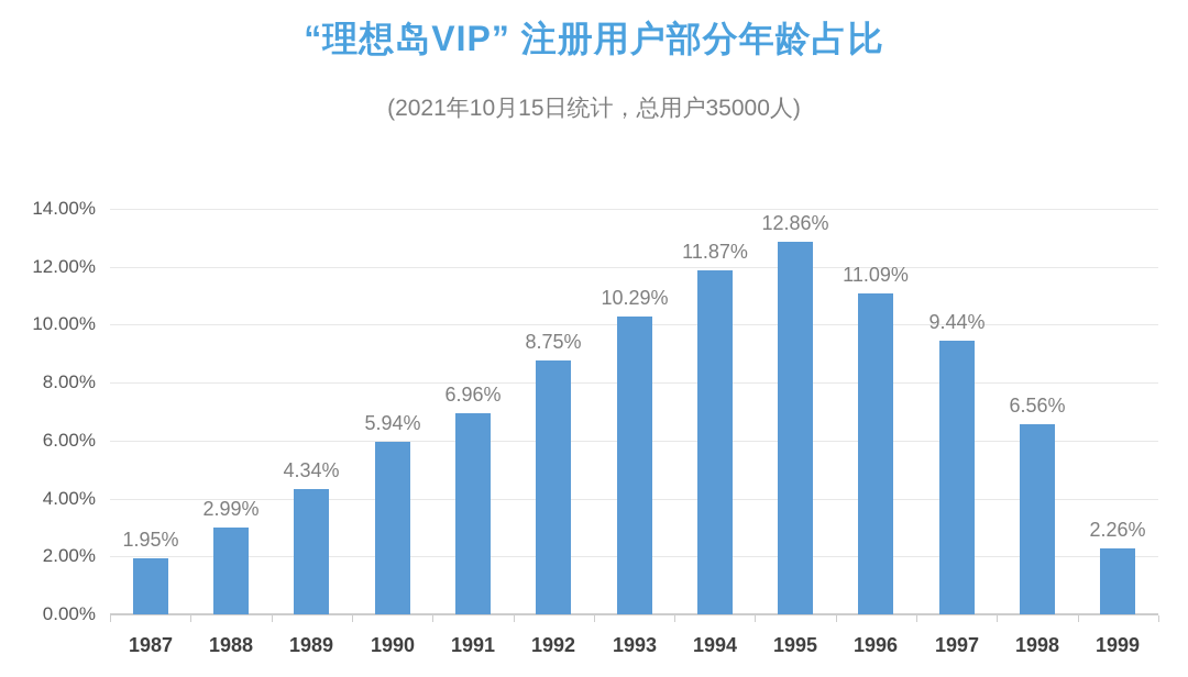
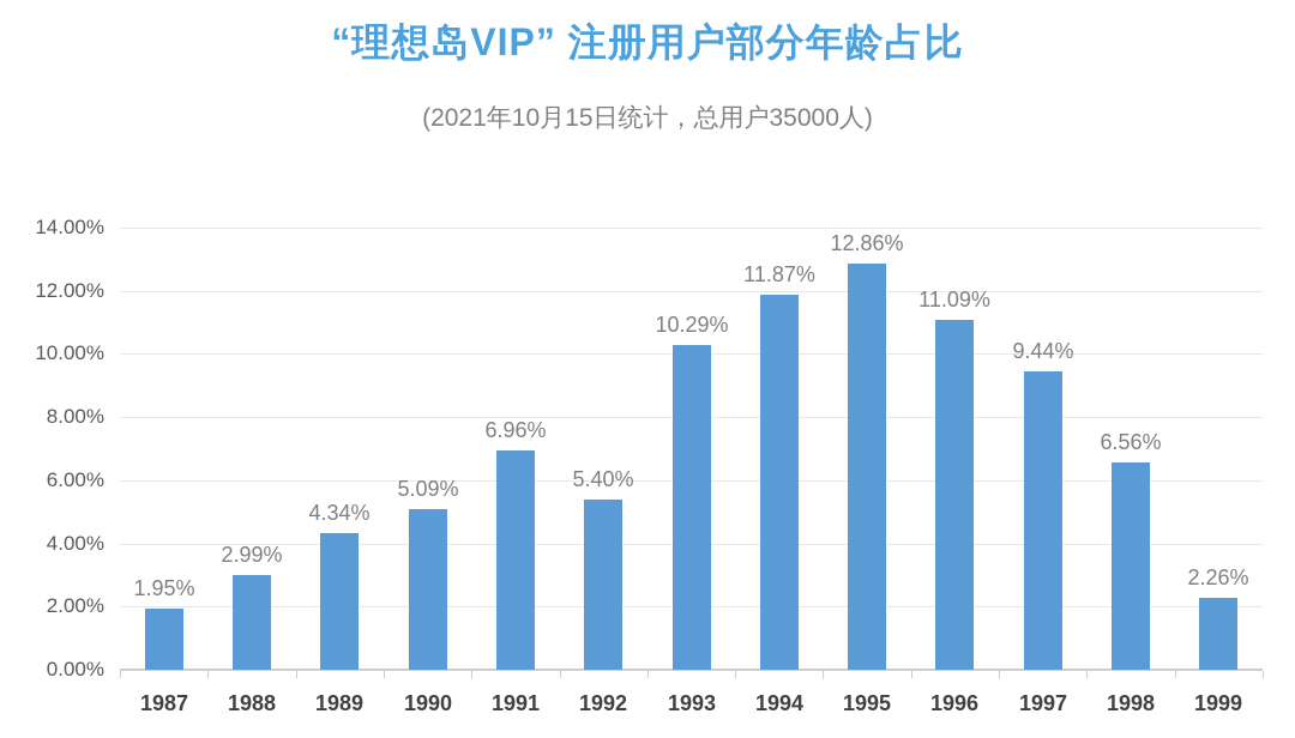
1990: 5.94% -> 5.09%
1992: 8.75% -> 5.40%
